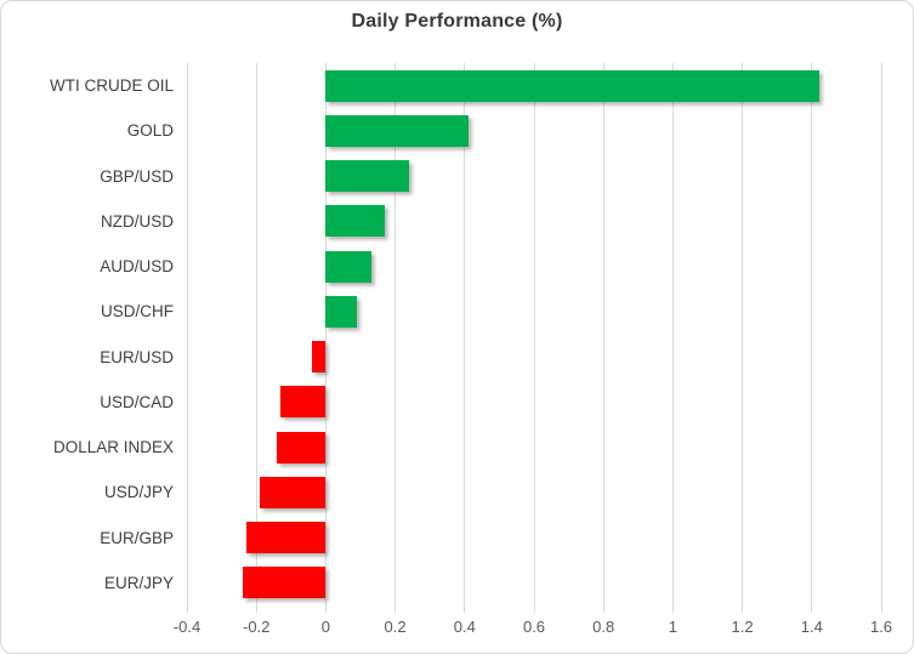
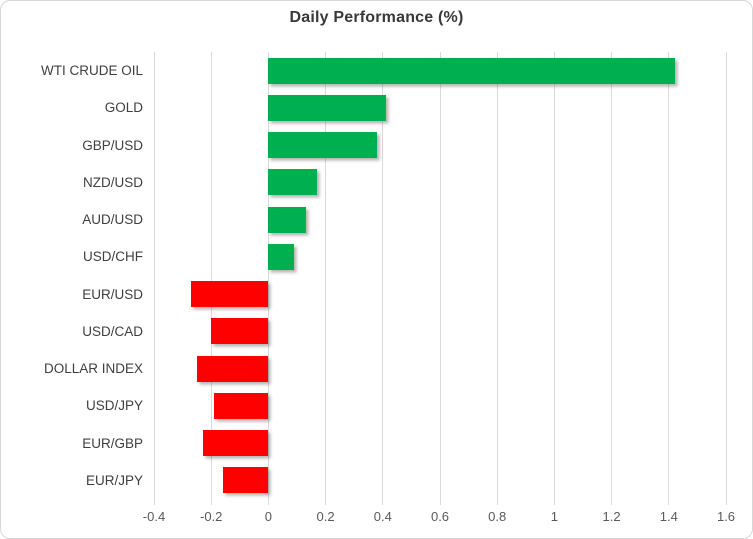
GBP/USD: 0.24 -> 0.38
EUR/USD: -0.04 -> -0.27
USD/CAD: -0.13 -> -0.20
DOLLAR INDEX: -0.14 -> -0.25
EUR/JPY: -0.24 -> -0.16
